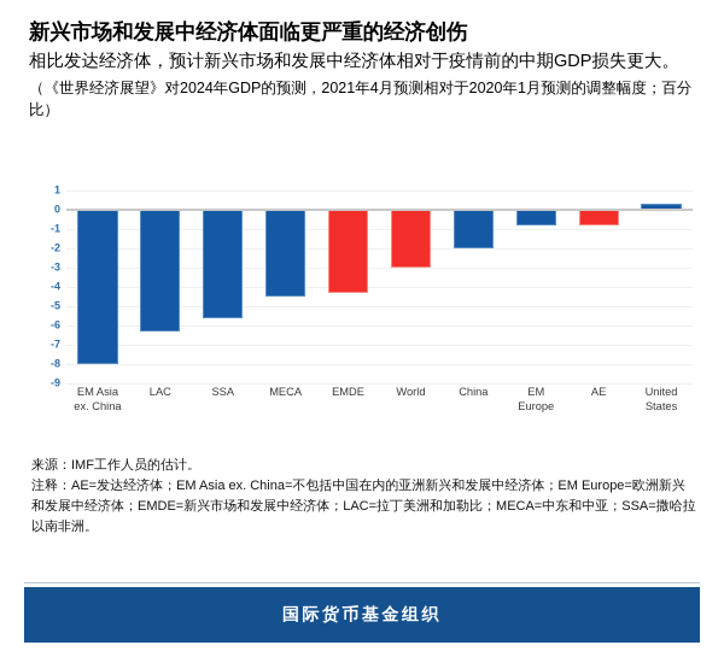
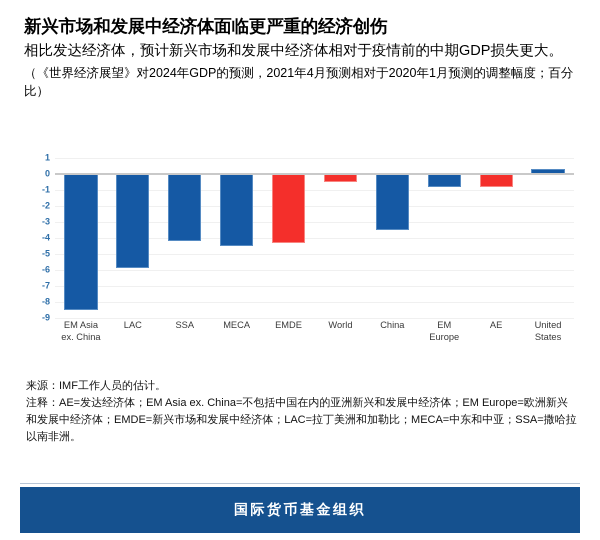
EM Asia ex. China: -8.0 -> -8.5
LAC: -6.3 -> -5.9
SSA: -5.6 -> -4.2
World: -3.0 -> -0.5
China: -2.0 -> -3.5
